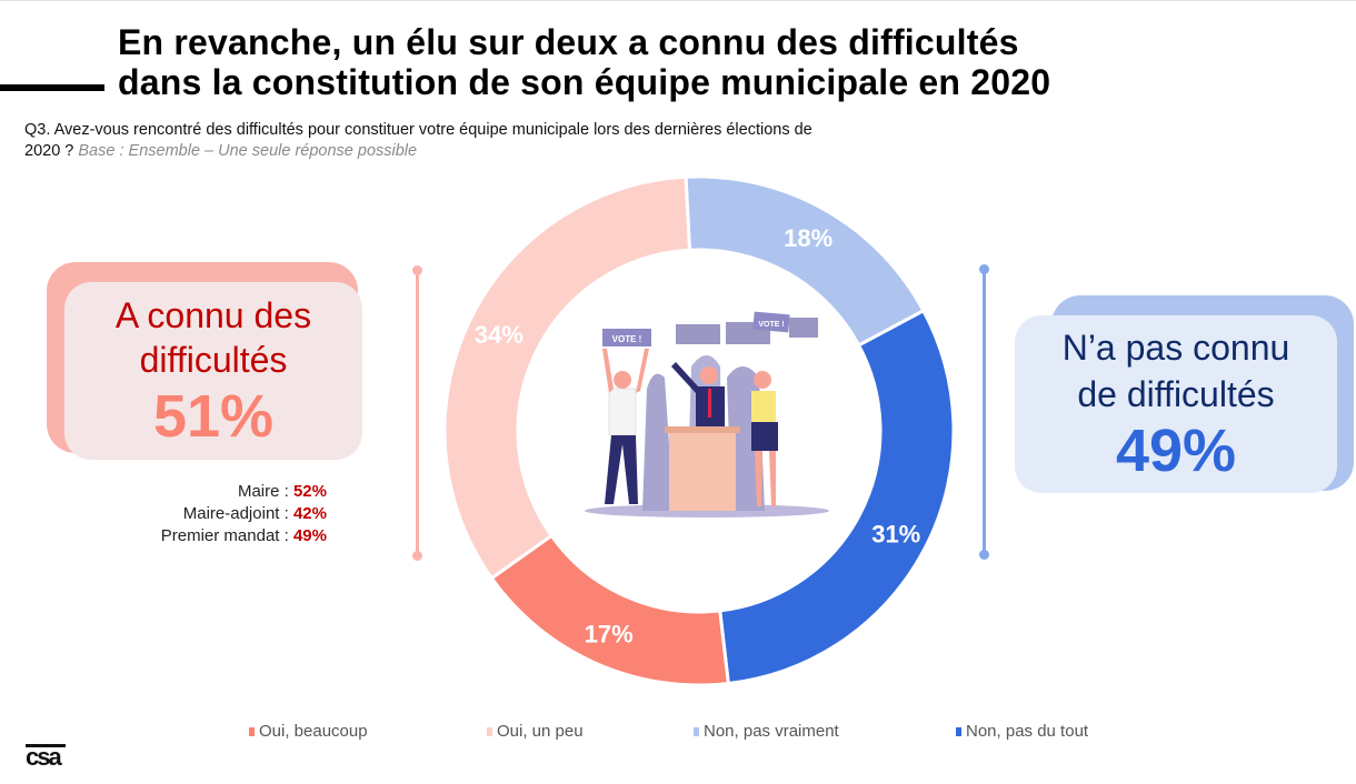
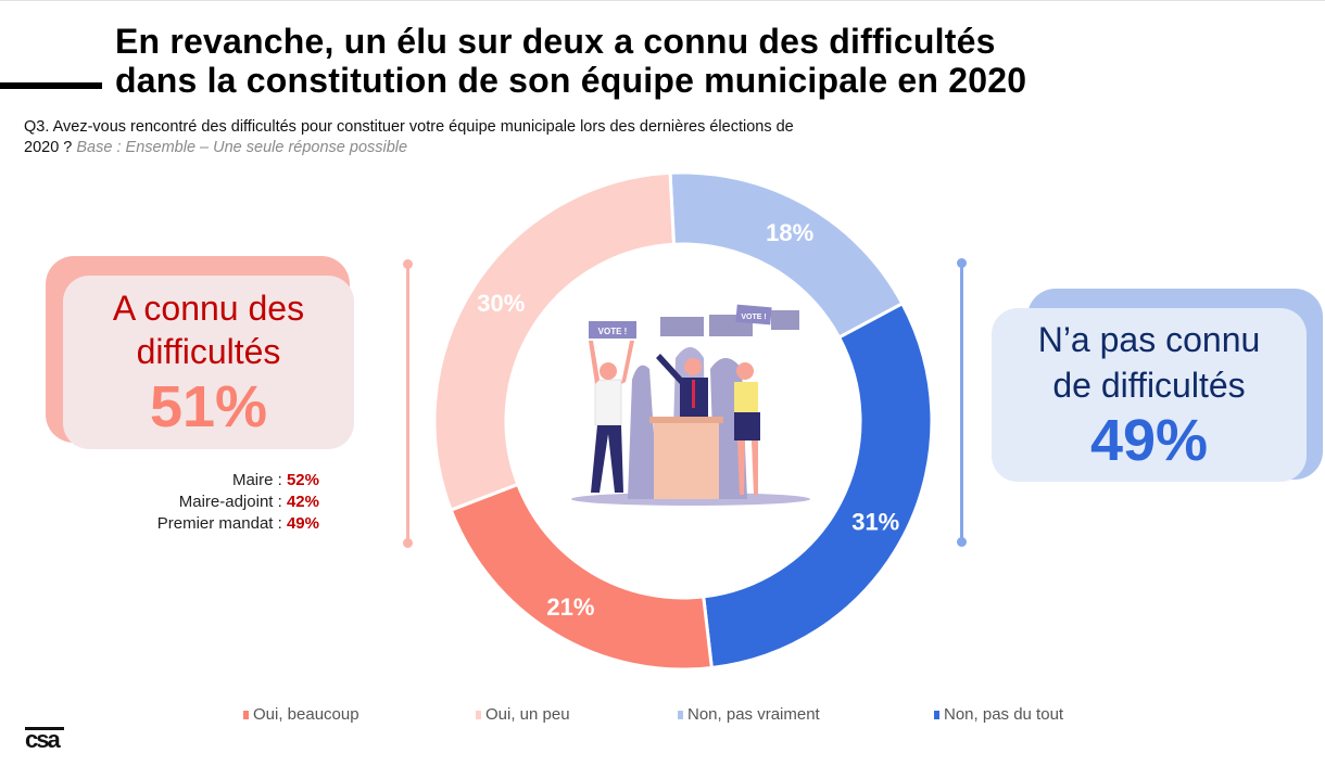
Oui, beaucoup: 17% -> 21%
Oui, un peu: 34% -> 30%
